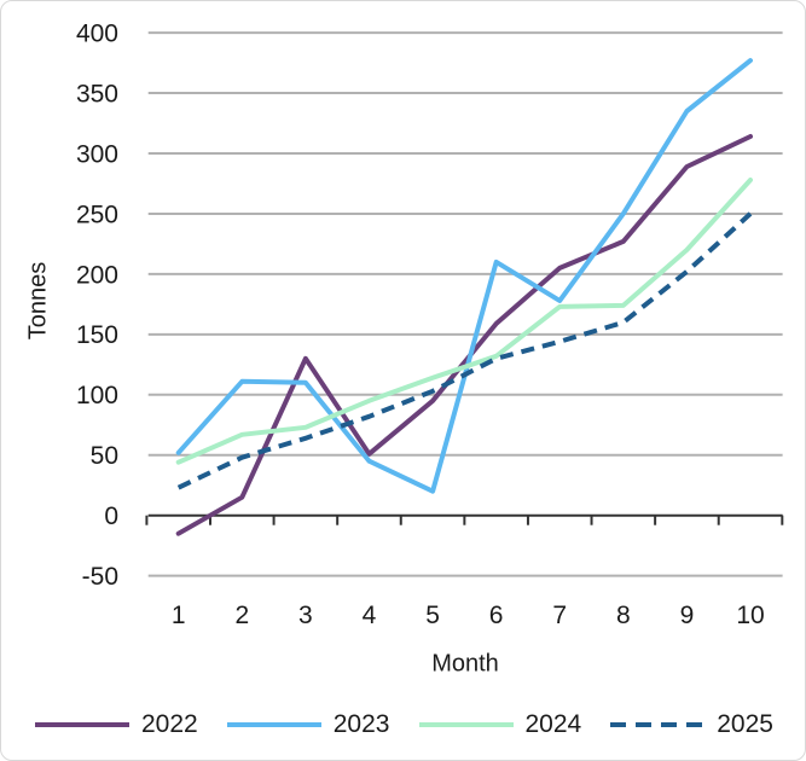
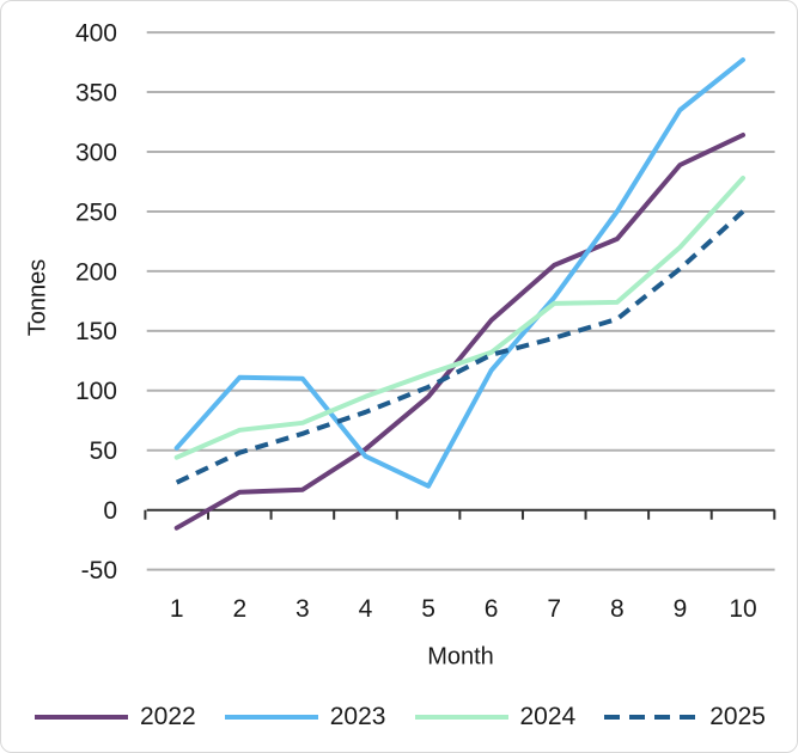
2022/3: 130 -> 20
2023/6: 210 -> 120
